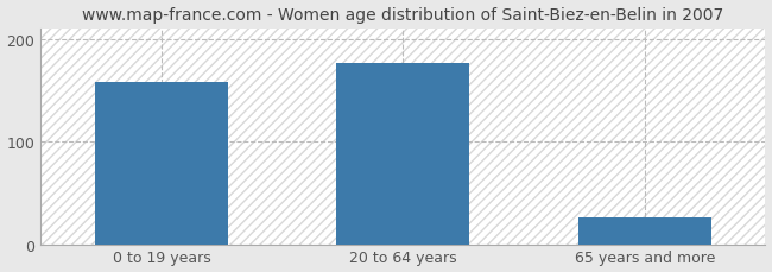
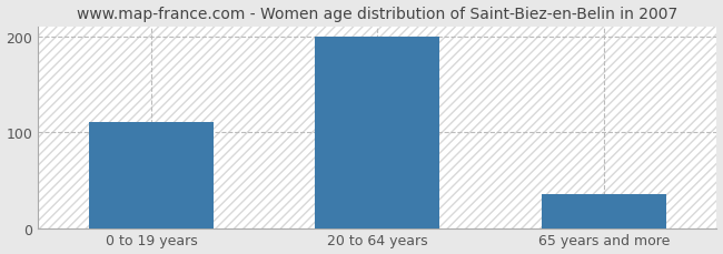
0 to 19 years: 158 -> 110
20 to 64 years: 176 -> 200
65 years and more: 26 -> 35
